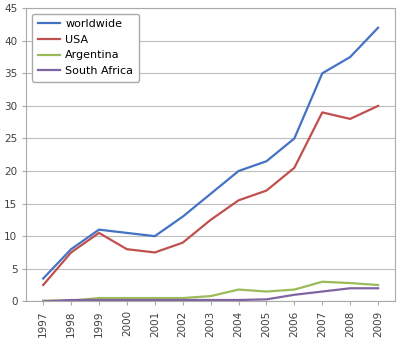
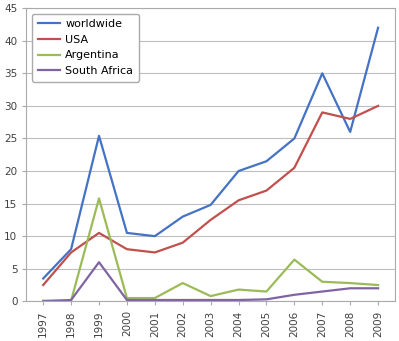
worldwide/1999: 11.0 -> 25.4
Argentina/1999: 0.5 -> 15.8
South Africa/1999: 0.2 -> 6.0
Argentina/2002: 0.5 -> 2.8
worldwide/2003: 16.5 -> 14.8
Argentina/2006: 1.8 -> 6.4
worldwide/2008: 37.5 -> 26.0
